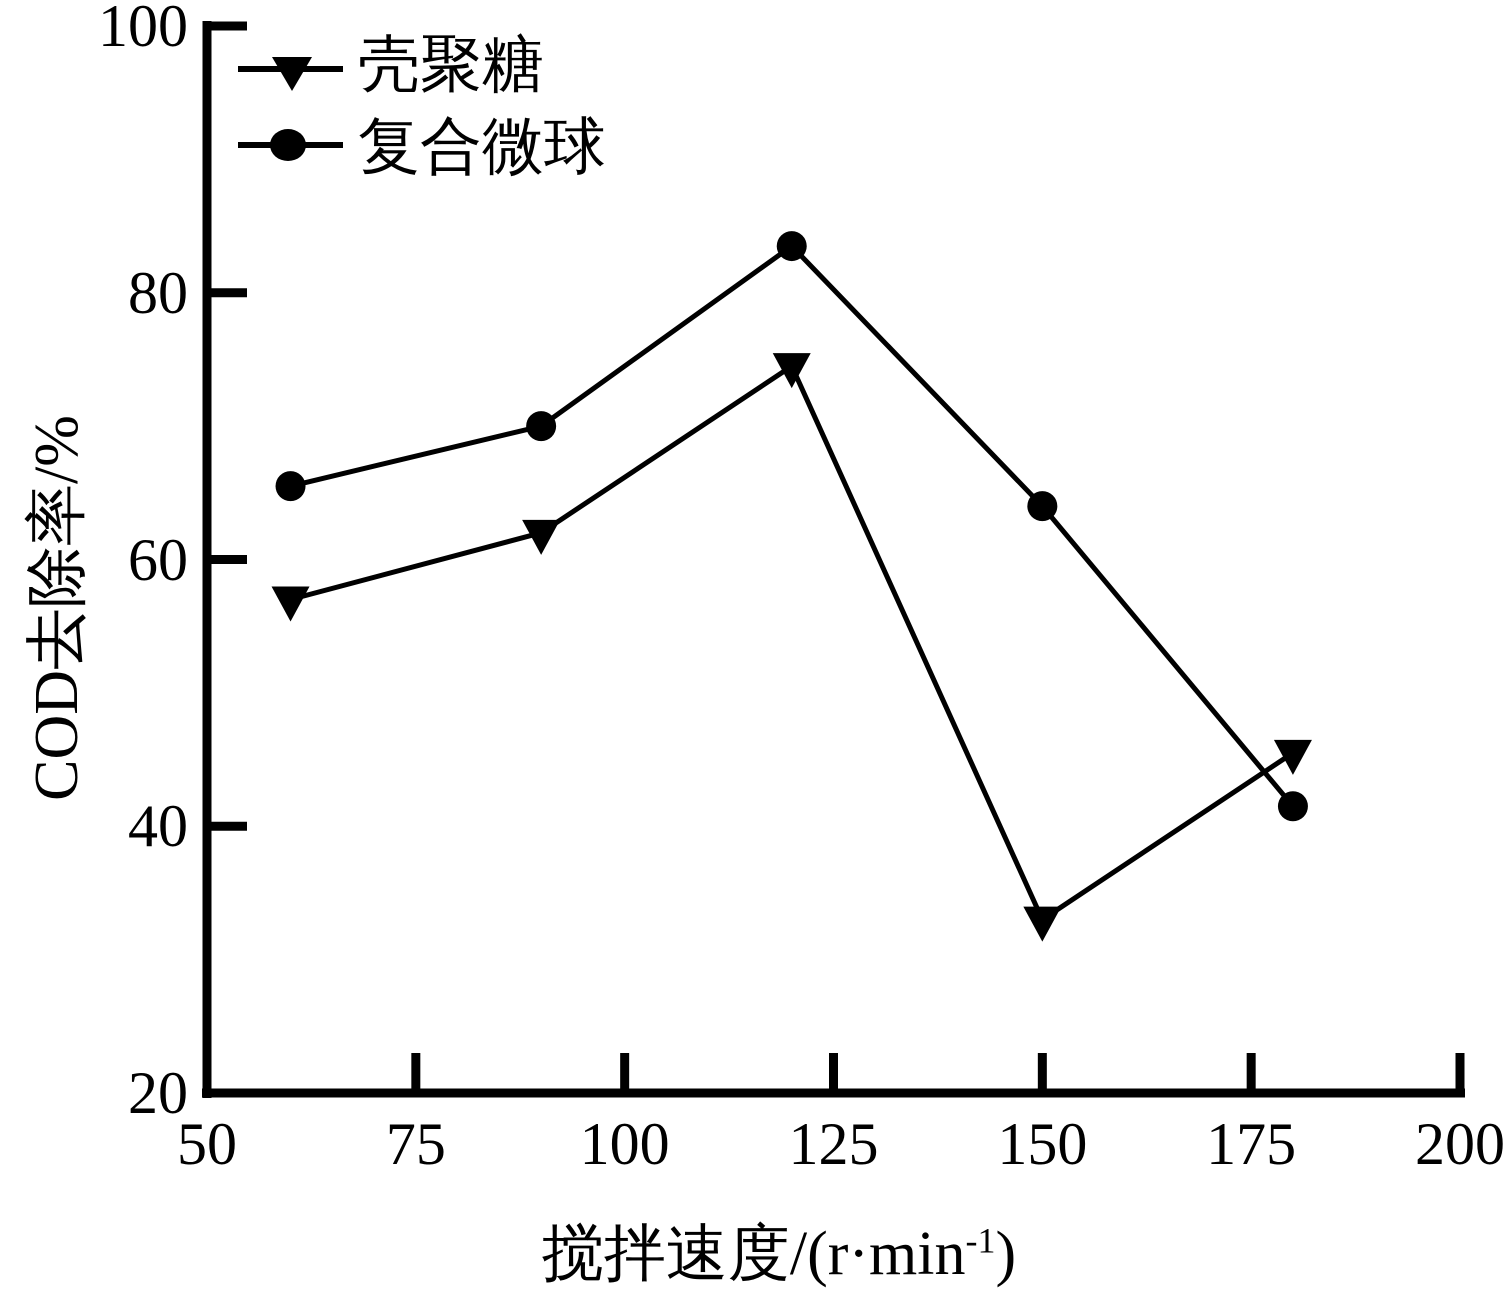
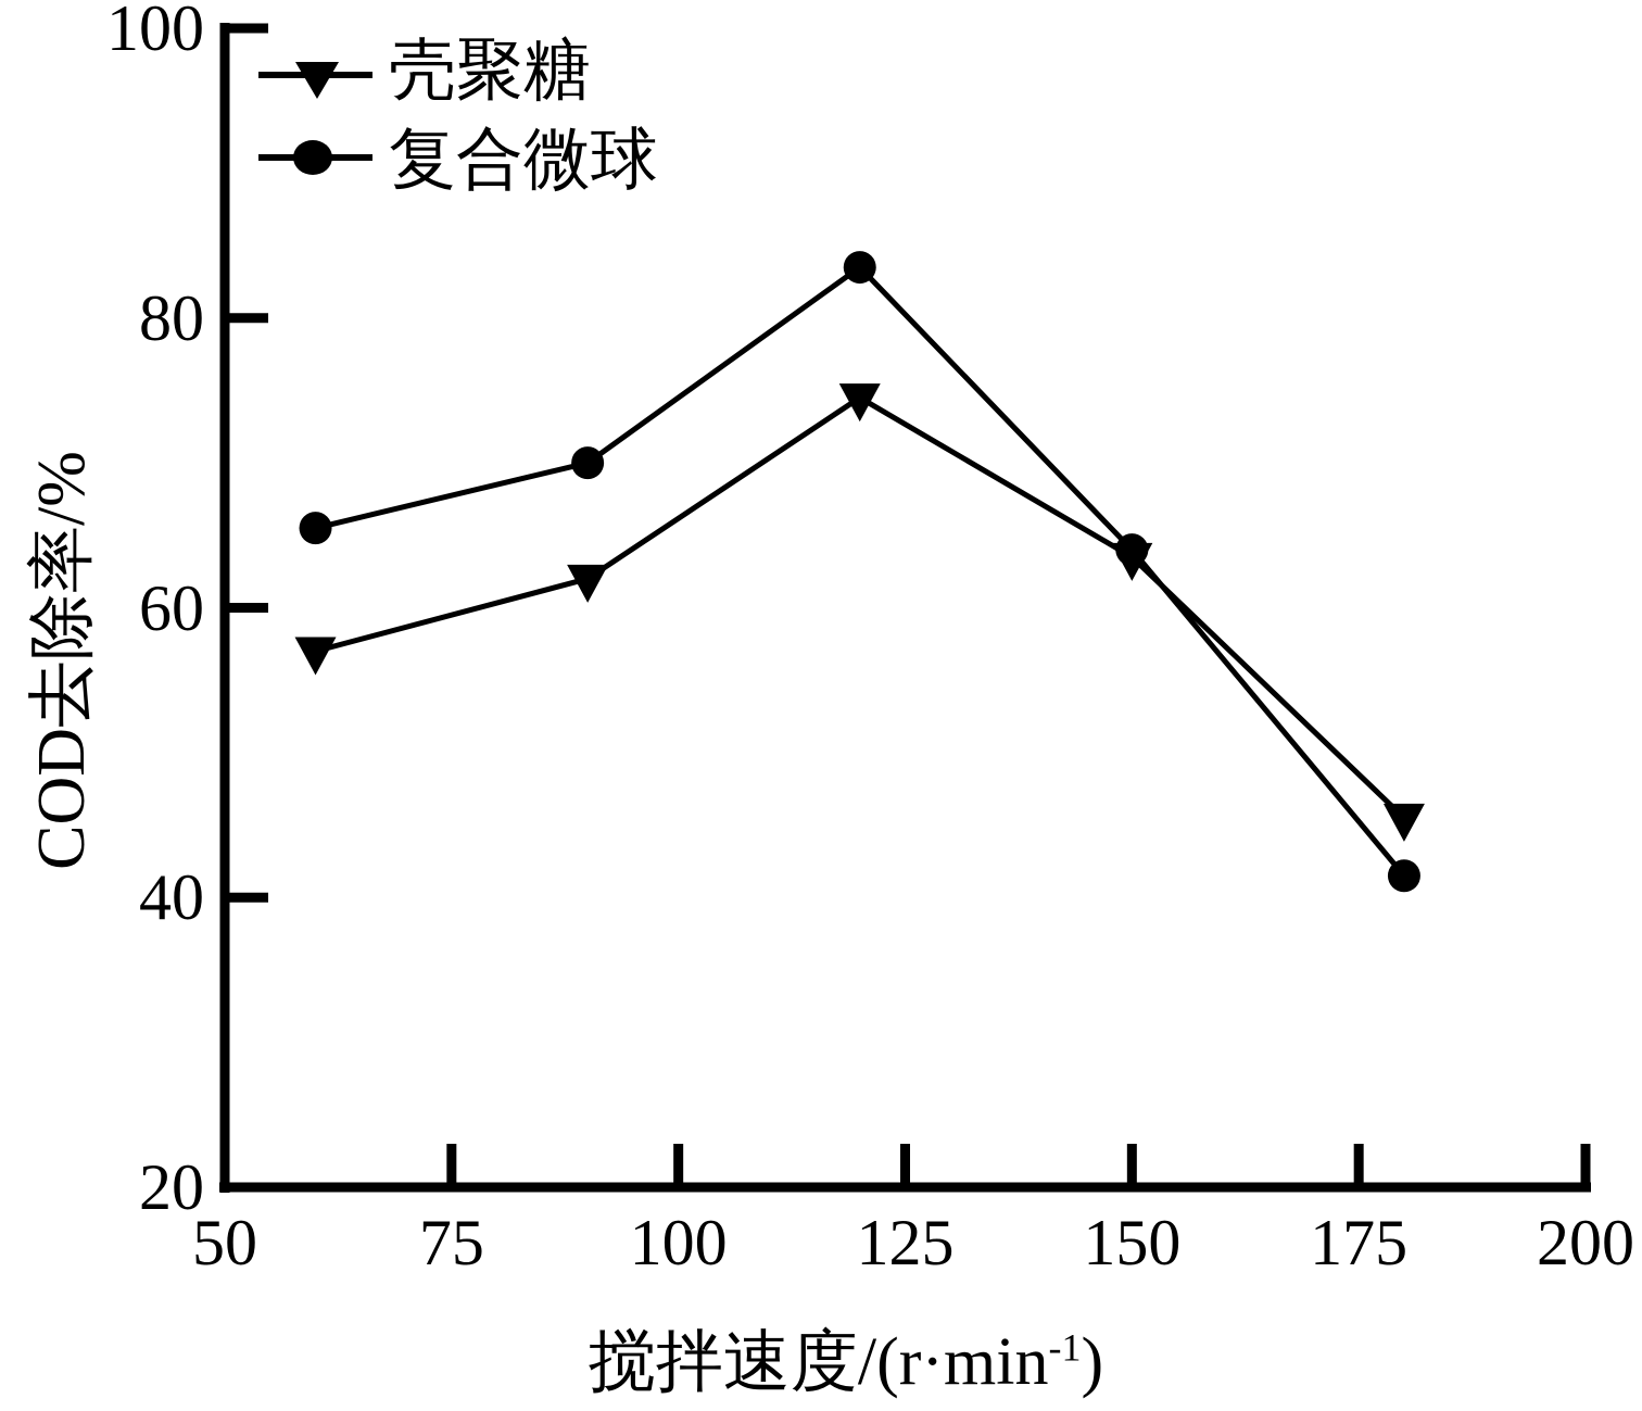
壳聚糖/150: 33 -> 64
